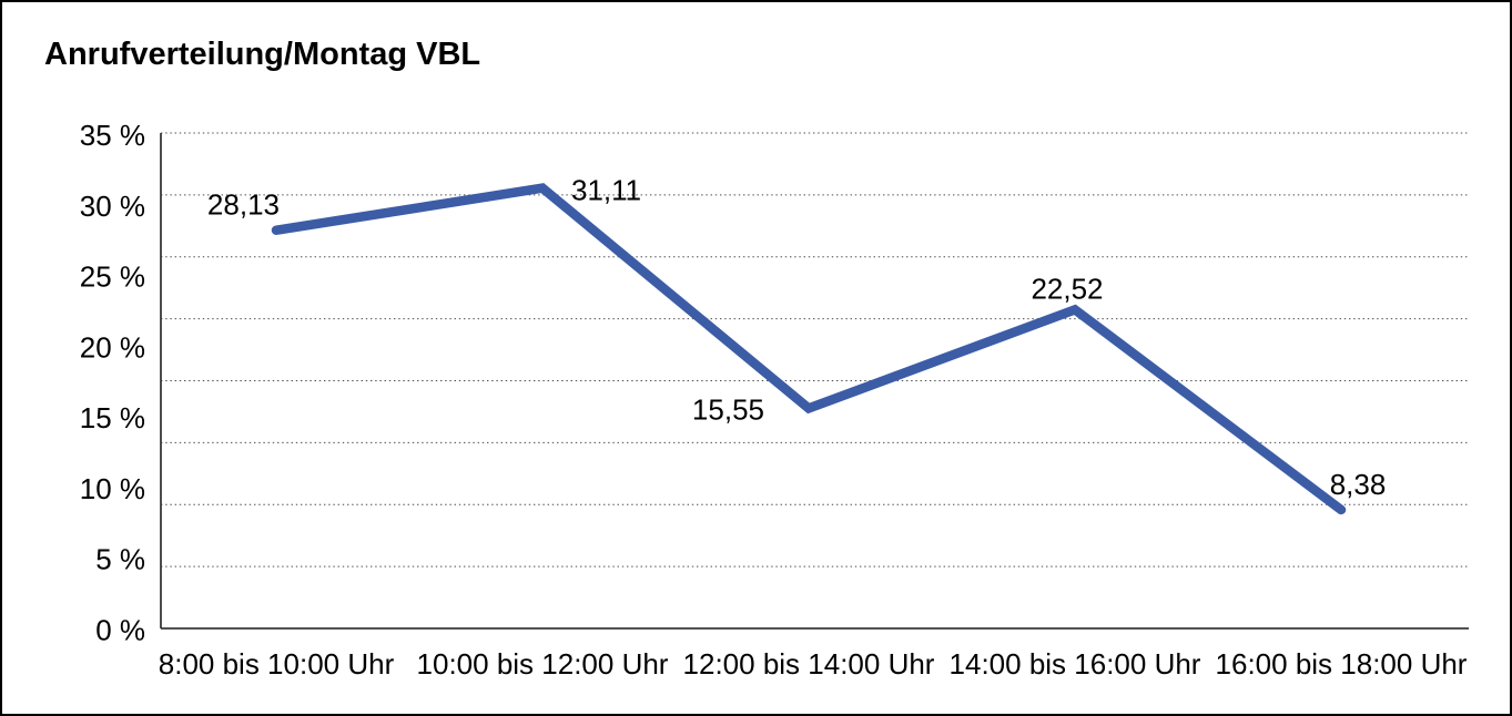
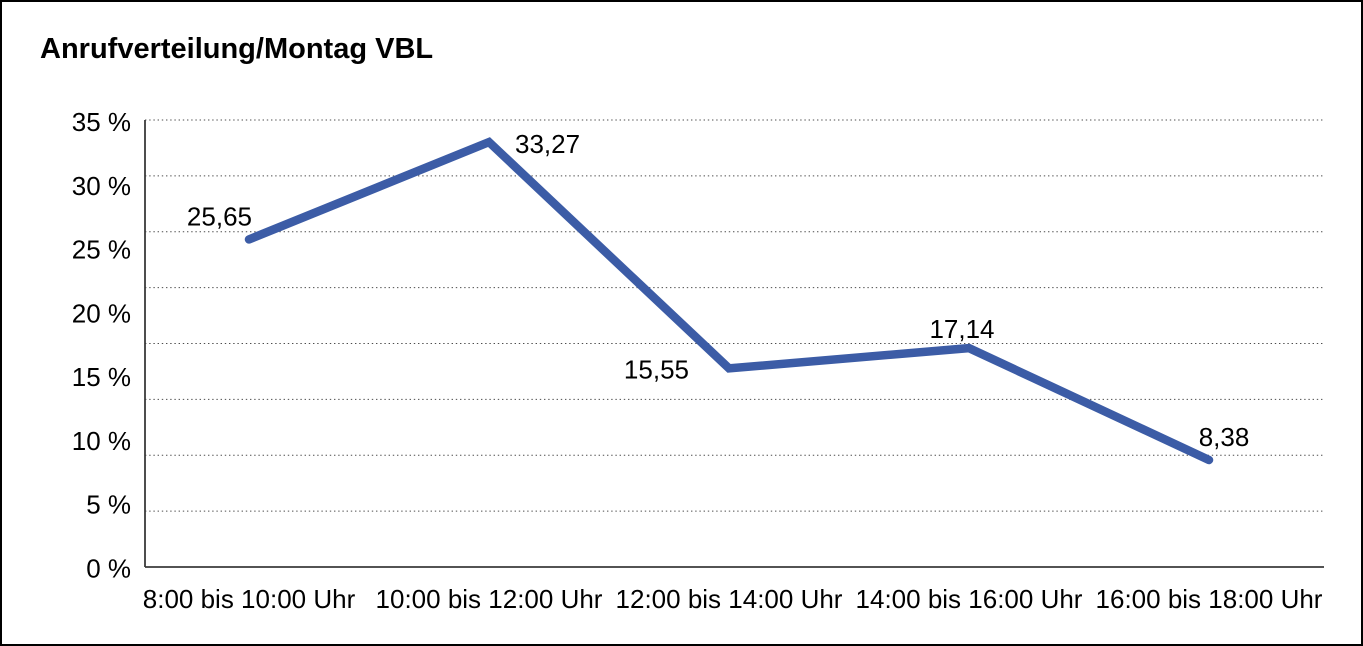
8:00 bis 10:00 Uhr: 28,13 -> 25,65
10:00 bis 12:00 Uhr: 31,11 -> 33,27
14:00 bis 16:00 Uhr: 22,52 -> 17,14
